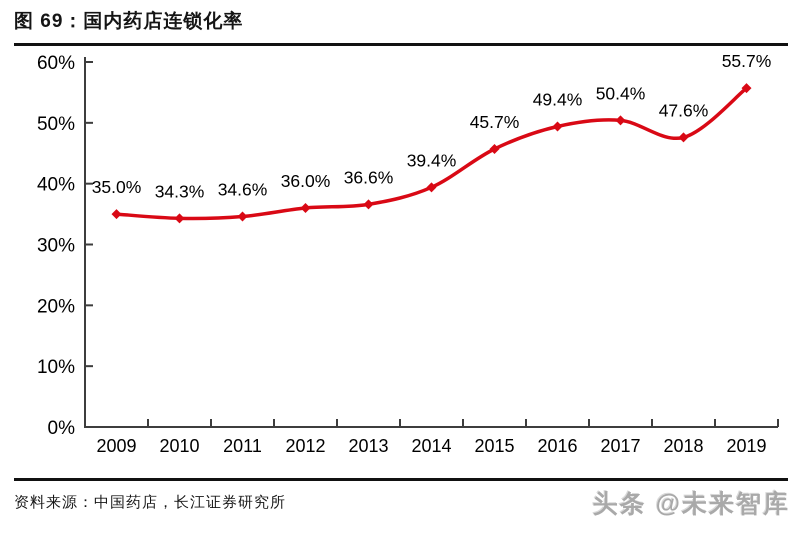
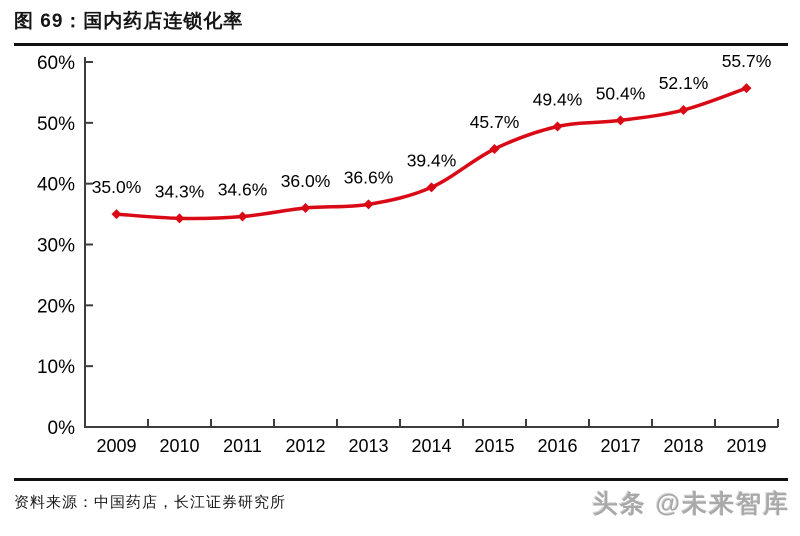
2018: 47.6% -> 52.1%
